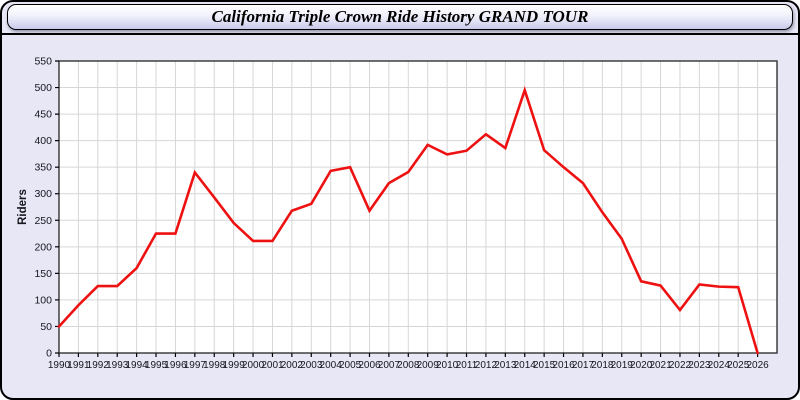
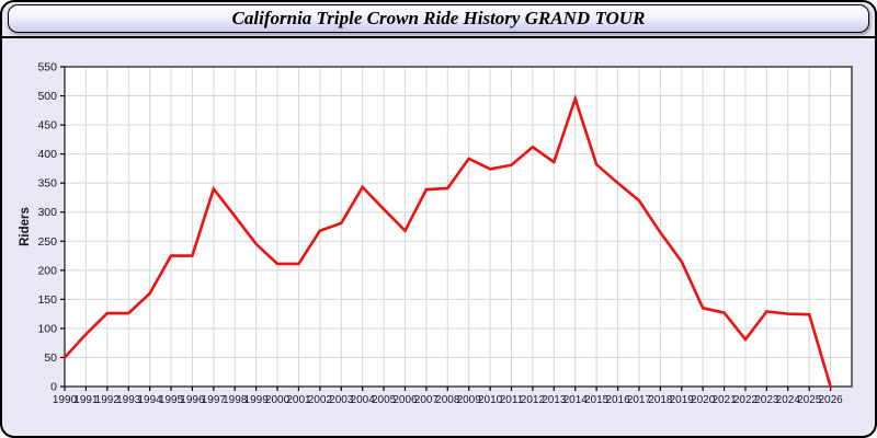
2005: 350 -> 300
2007: 320 -> 340
